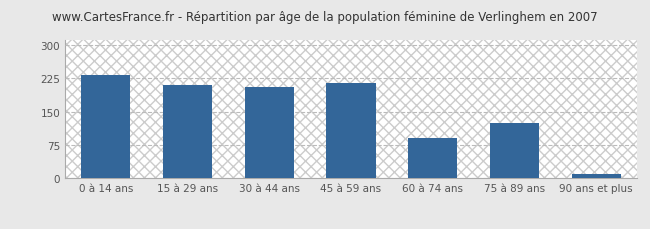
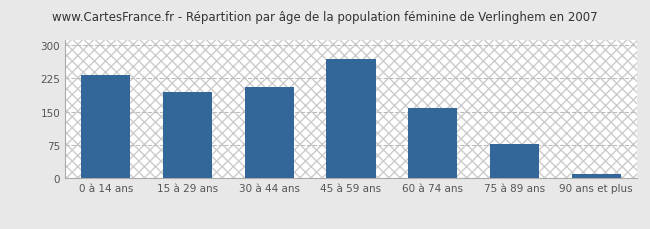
15 à 29 ans: 210 -> 193
45 à 59 ans: 215 -> 268
60 à 74 ans: 90 -> 158
75 à 89 ans: 125 -> 78
